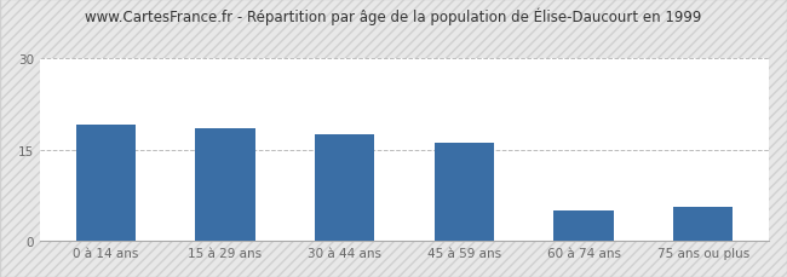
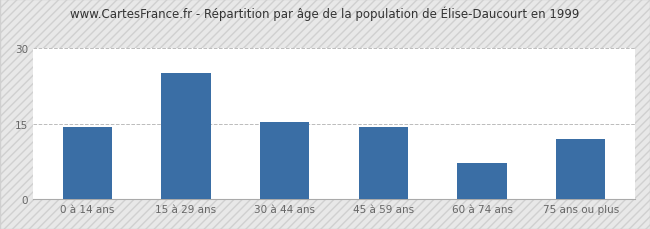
0 à 14 ans: 19.0 -> 14.4
15 à 29 ans: 18.5 -> 25.0
30 à 44 ans: 17.5 -> 15.4
45 à 59 ans: 16.0 -> 14.4
60 à 74 ans: 5.0 -> 7.2
75 ans ou plus: 5.5 -> 12.0
